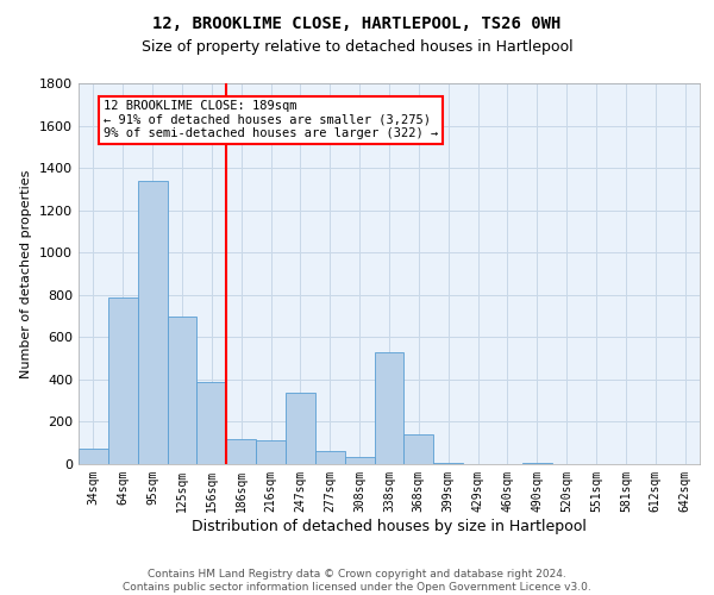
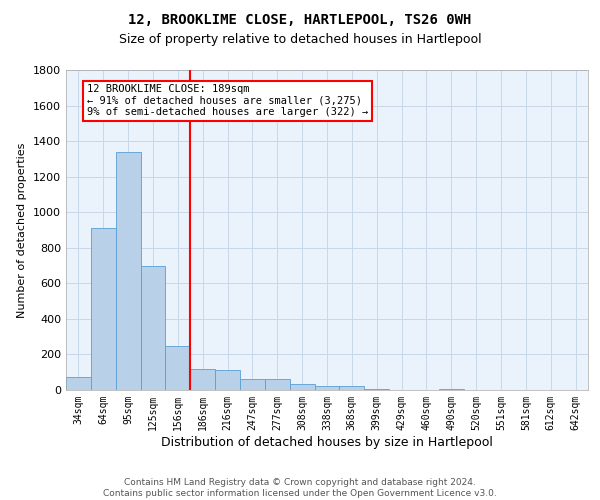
64sqm: 790 -> 910
156sqm: 390 -> 240
247sqm: 340 -> 60
338sqm: 530 -> 20
368sqm: 140 -> 20
